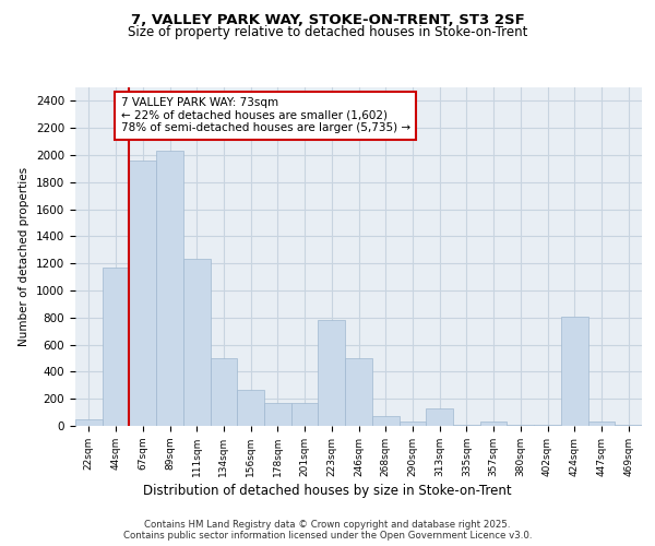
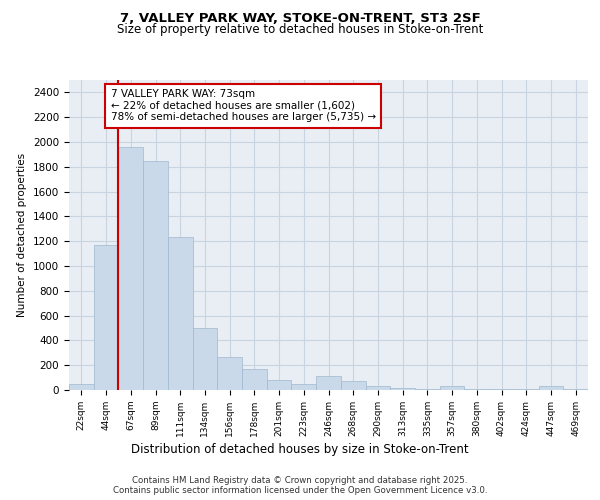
89sqm: 2030 -> 1850
201sqm: 170 -> 80
223sqm: 780 -> 50
246sqm: 500 -> 110
313sqm: 130 -> 20
424sqm: 810 -> 0
